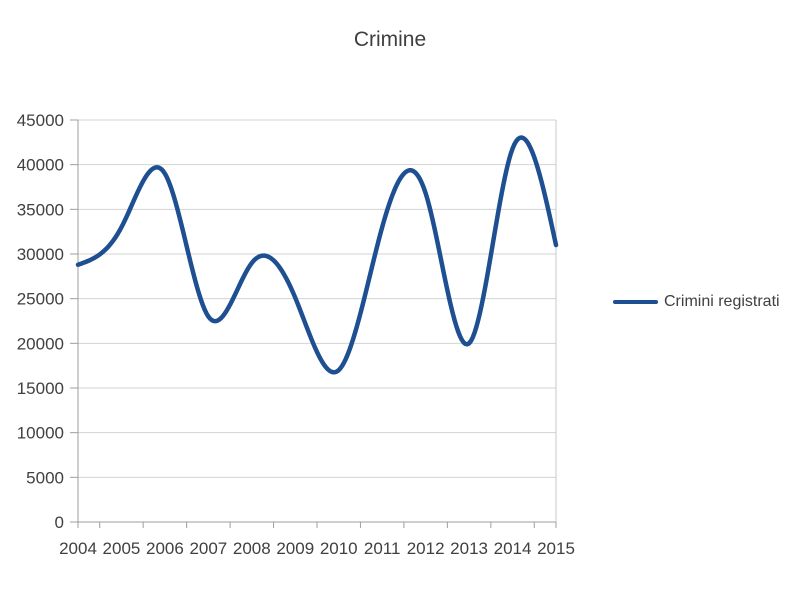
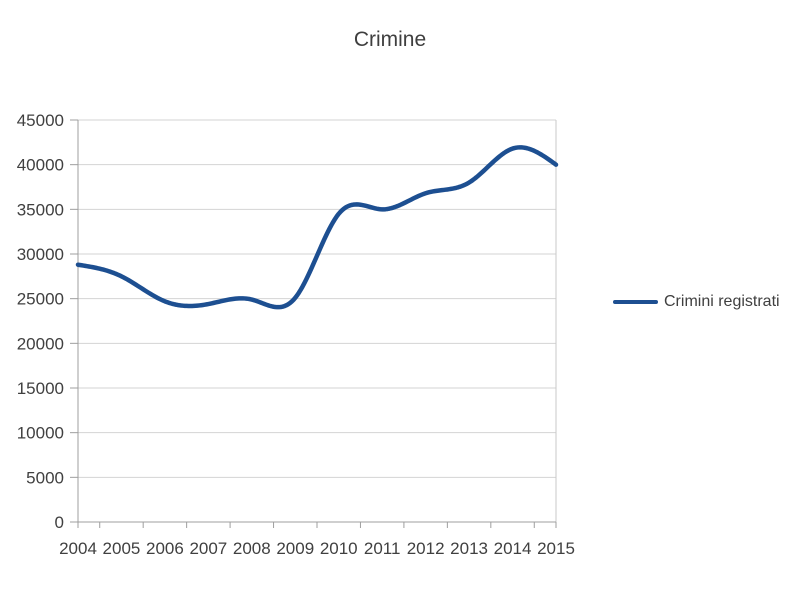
2005: 33000 -> 28000
2006: 39000 -> 25000
2007: 23000 -> 24000
2008: 29000 -> 25000
2010: 17000 -> 34000
2011: 33000 -> 35000
2013: 20000 -> 38000
2015: 31000 -> 40000
